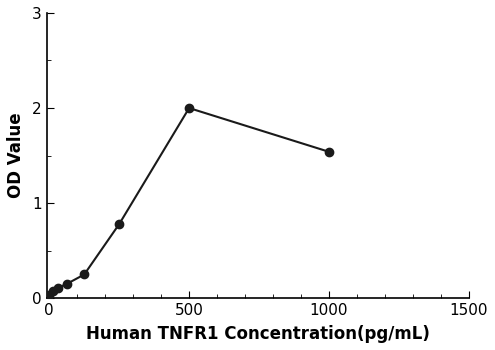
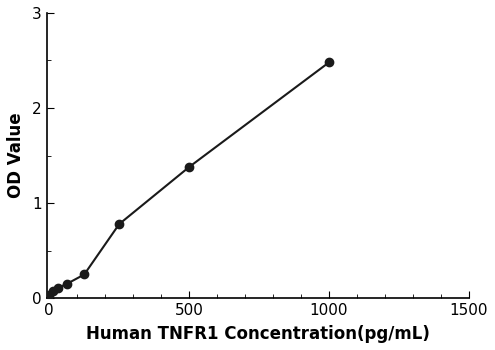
500: 2.00 -> 1.38
1000: 1.54 -> 2.48
